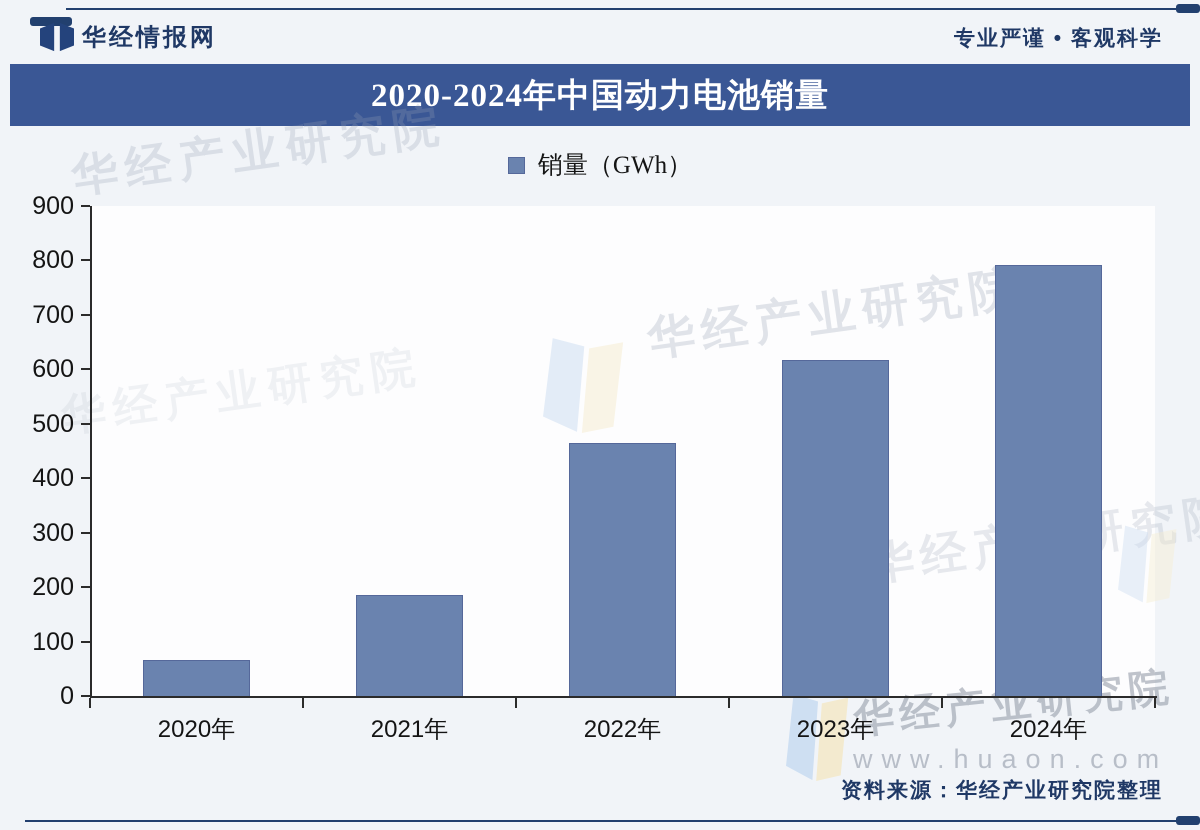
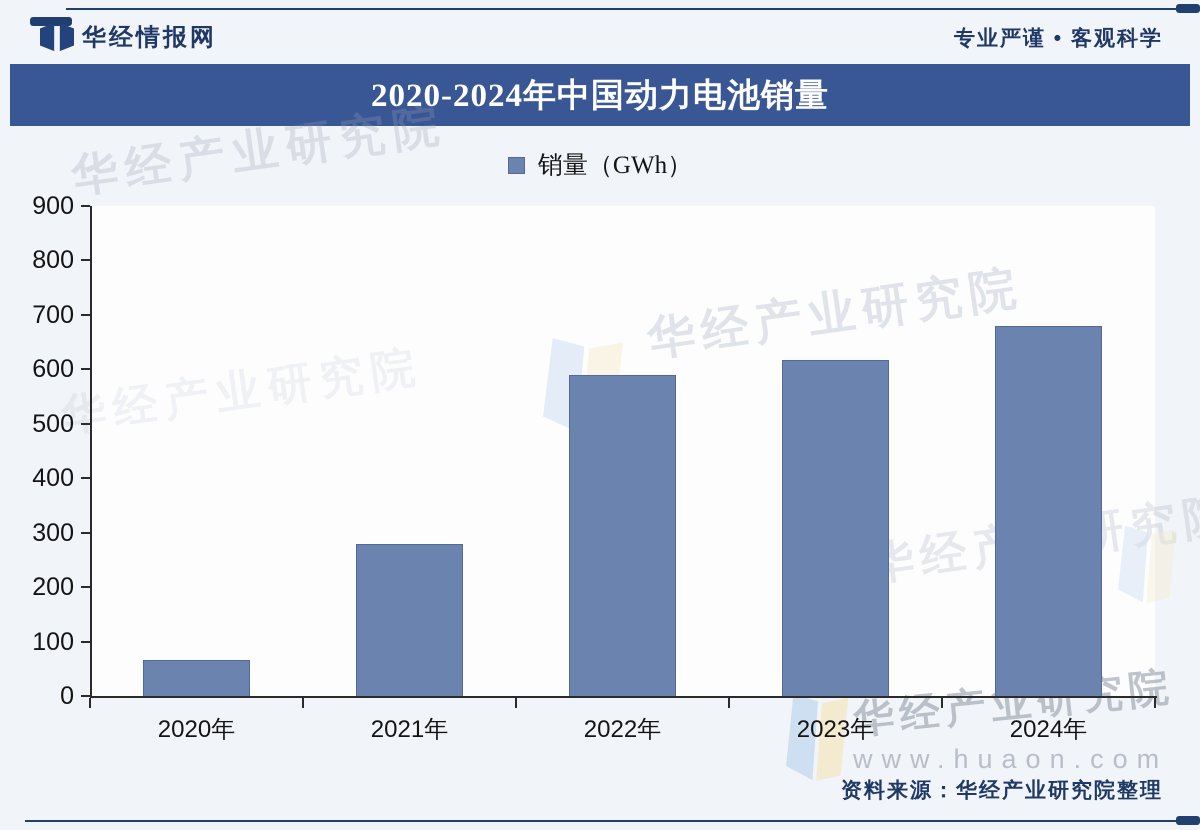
2021年: 190 -> 280
2022年: 470 -> 590
2024年: 790 -> 680
